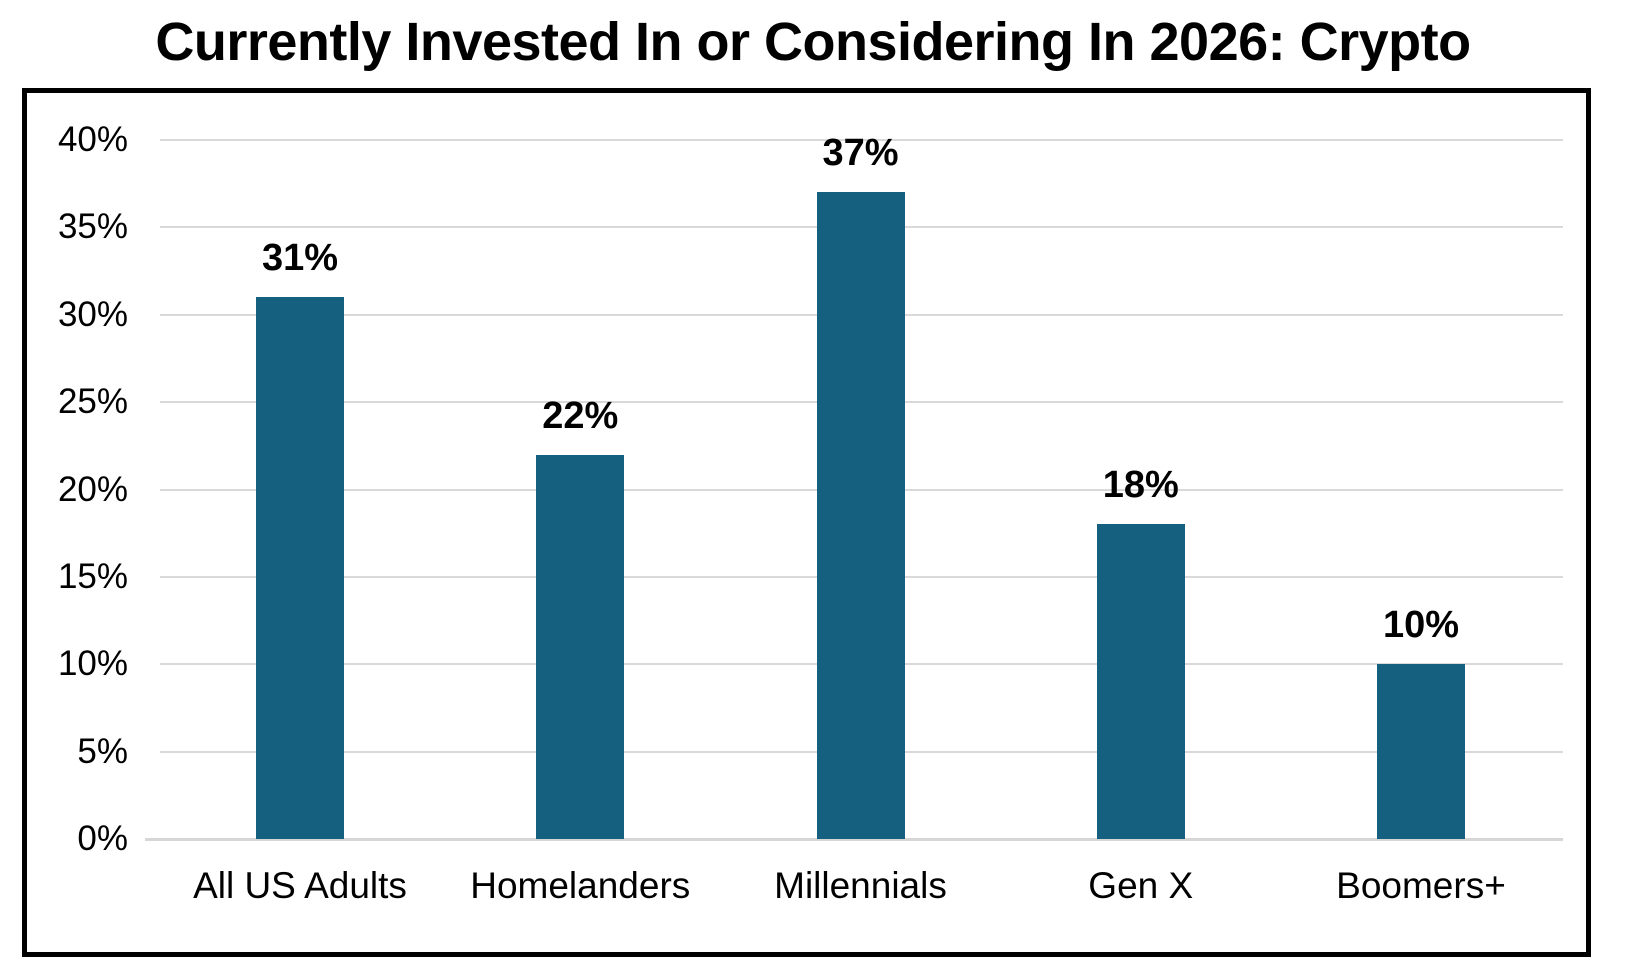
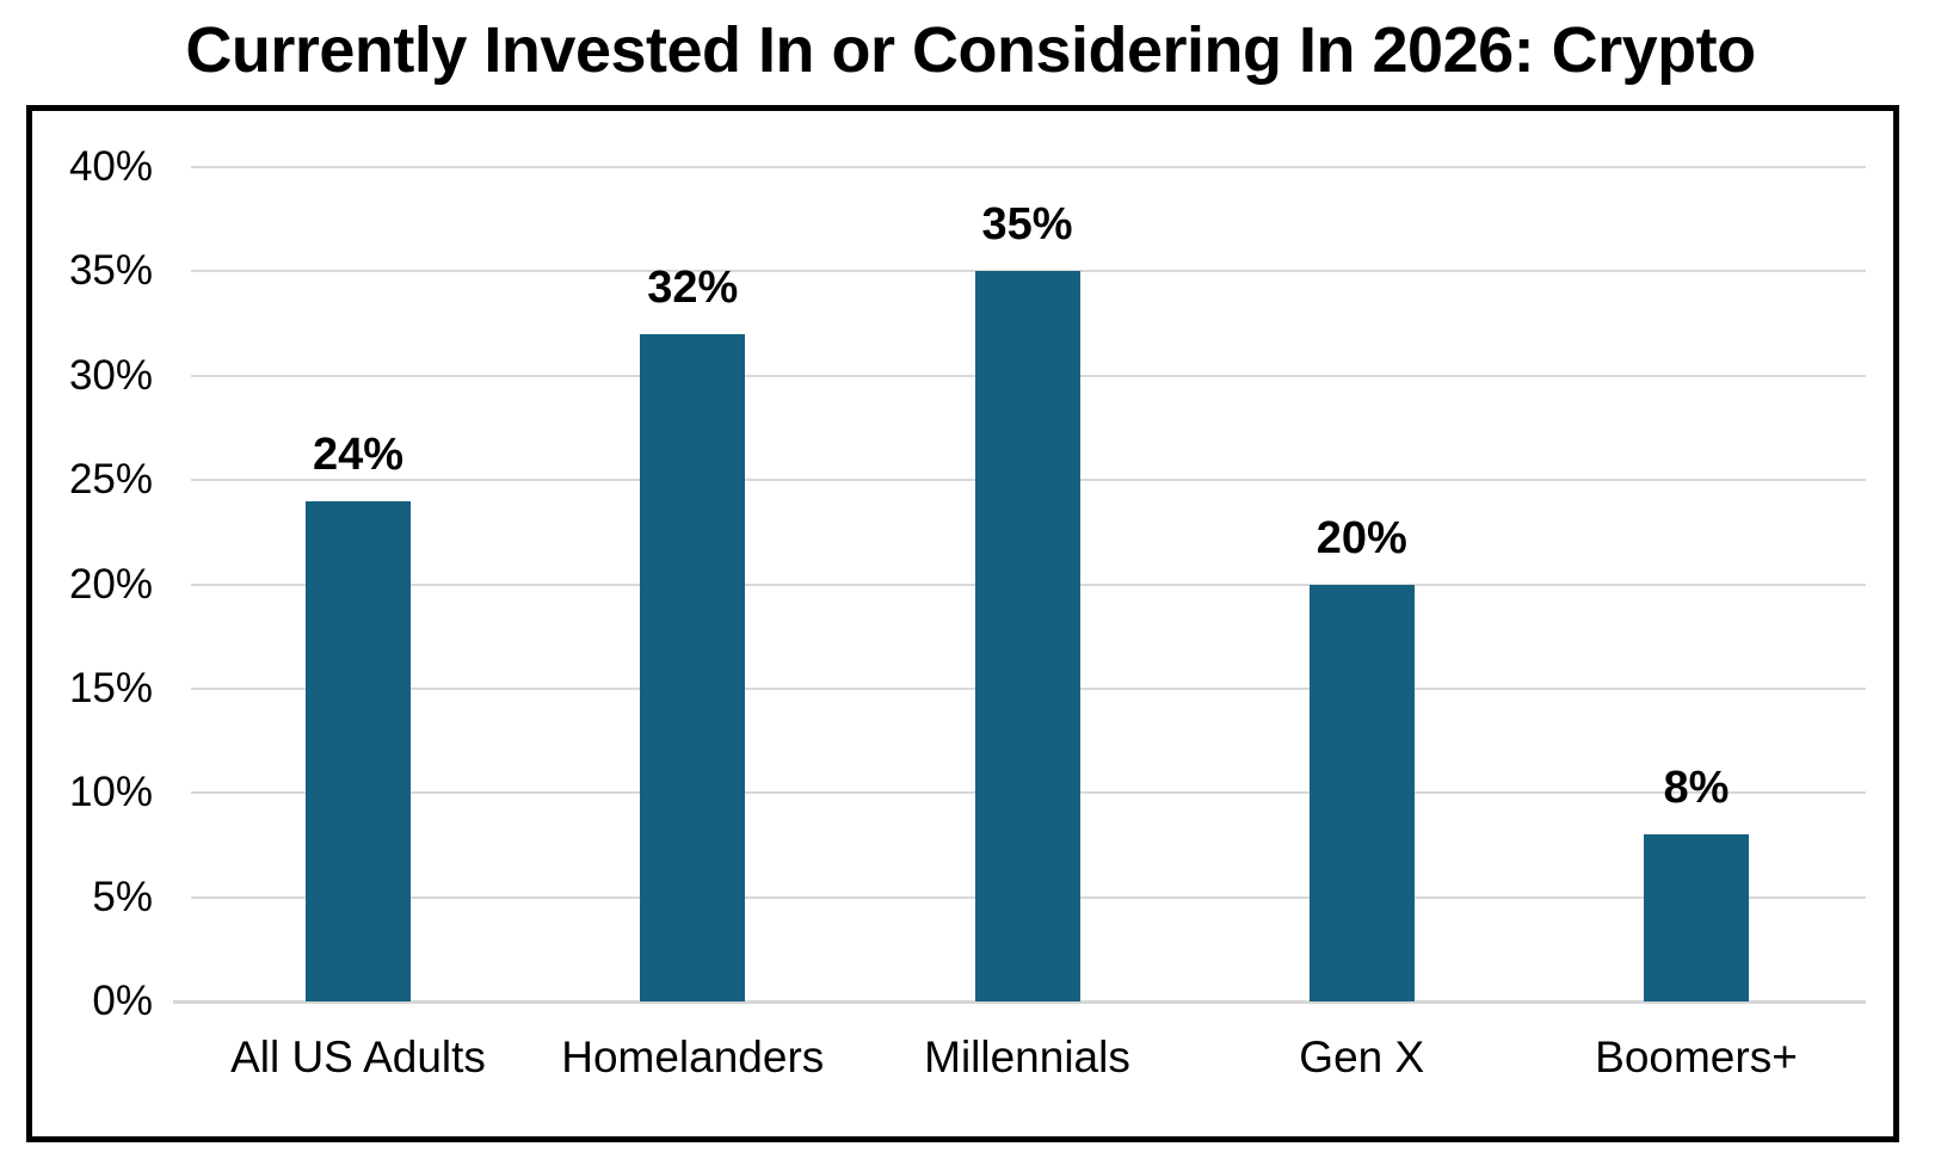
All US Adults: 31% -> 24%
Homelanders: 22% -> 32%
Millennials: 37% -> 35%
Gen X: 18% -> 20%
Boomers+: 10% -> 8%
